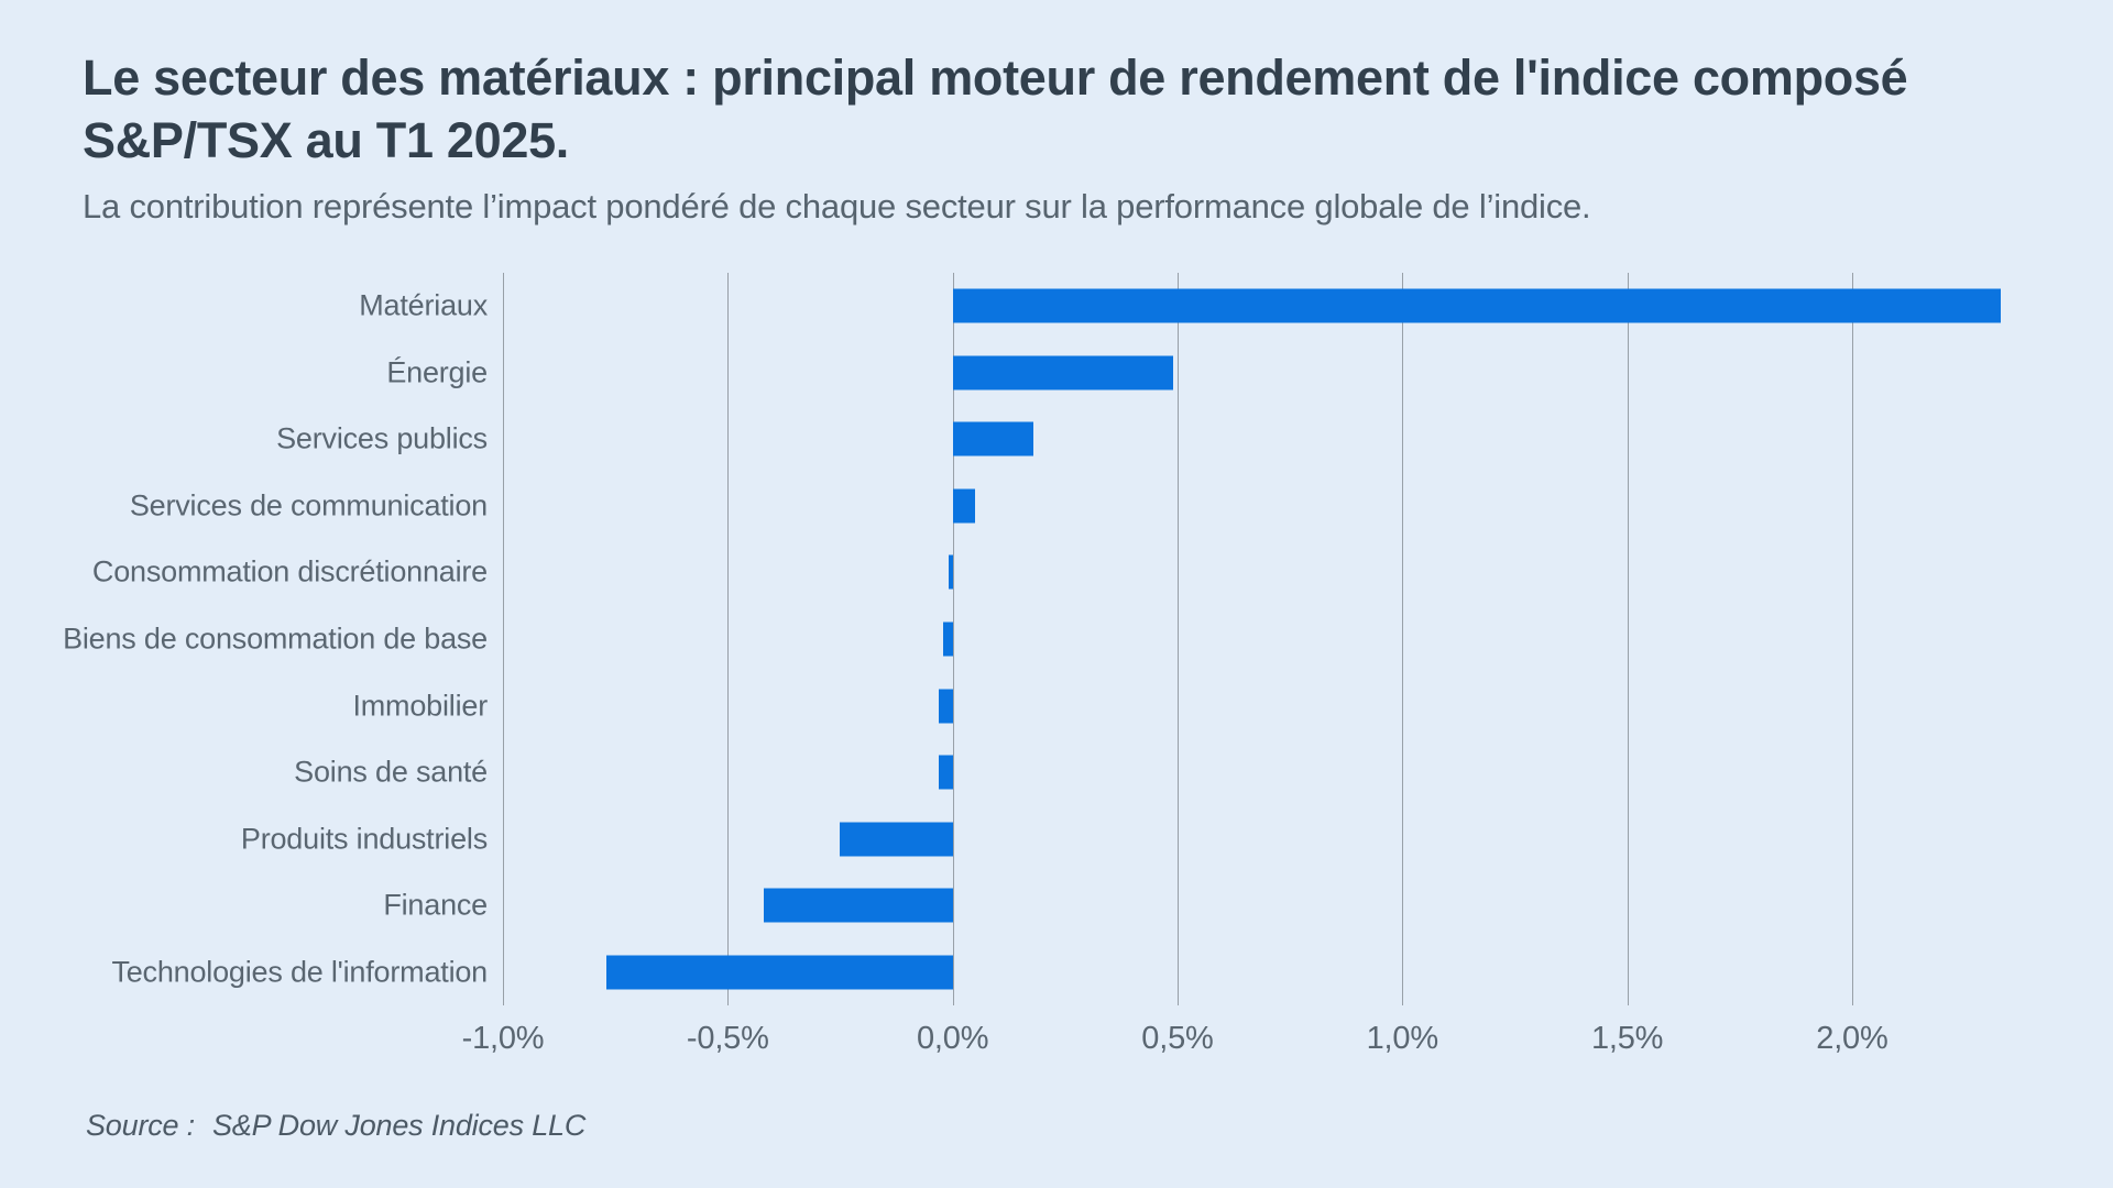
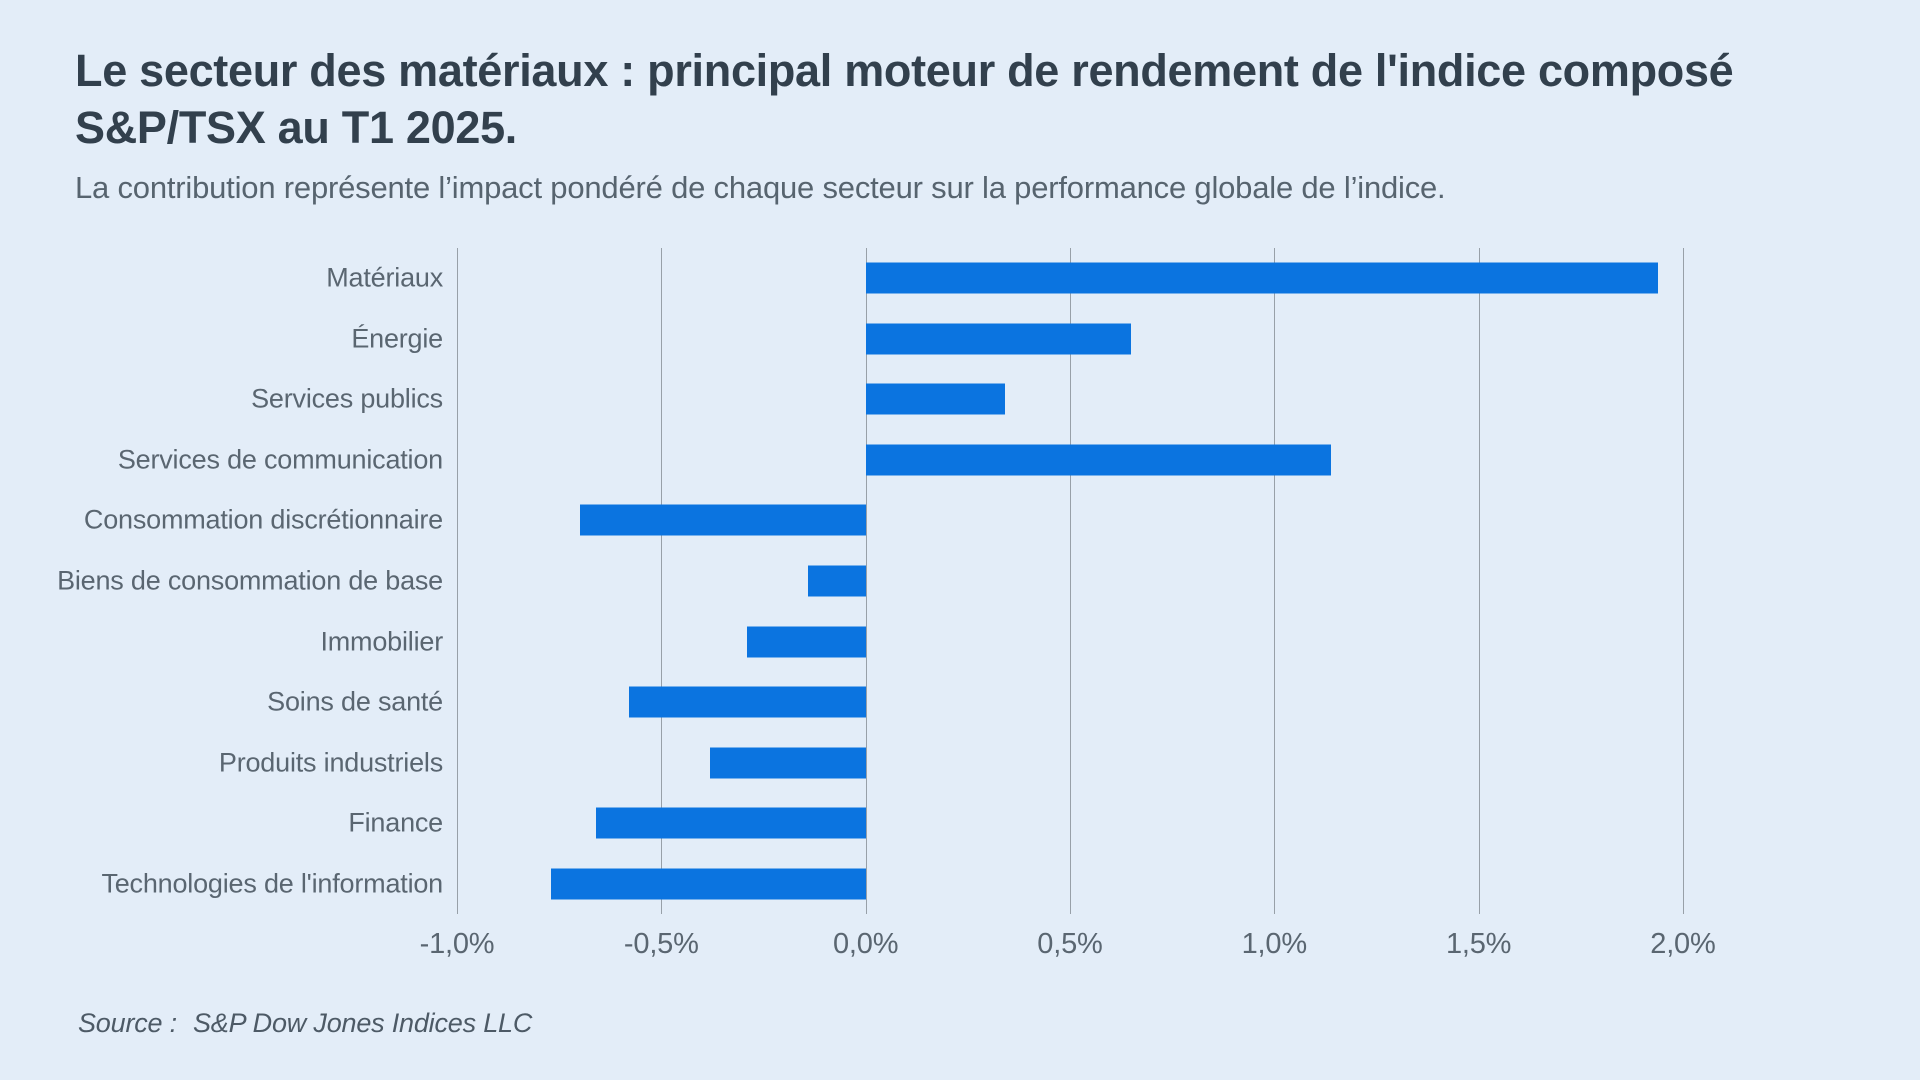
Matériaux: 2,33% -> 1,94%
Énergie: 0,49% -> 0,65%
Services publics: 0,18% -> 0,34%
Services de communication: 0,05% -> 1,14%
Consommation discrétionnaire: -0,01% -> -0,70%
Biens de consommation de base: -0,02% -> -0,14%
Immobilier: -0,03% -> -0,29%
Soins de santé: -0,03% -> -0,58%
Produits industriels: -0,25% -> -0,38%
Finance: -0,42% -> -0,66%
